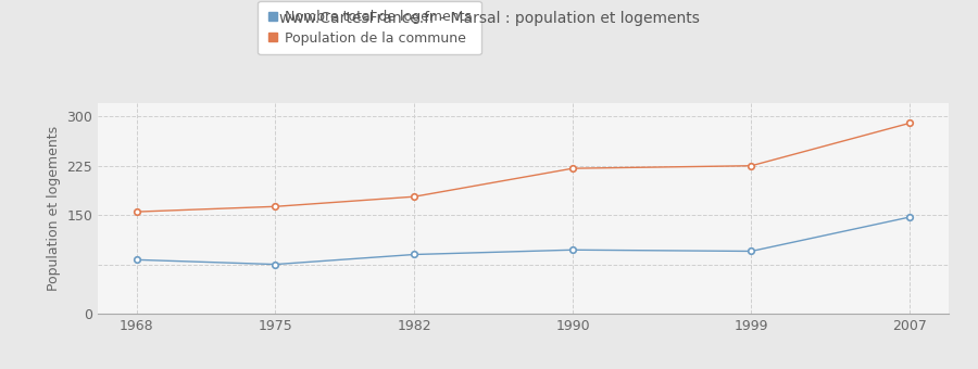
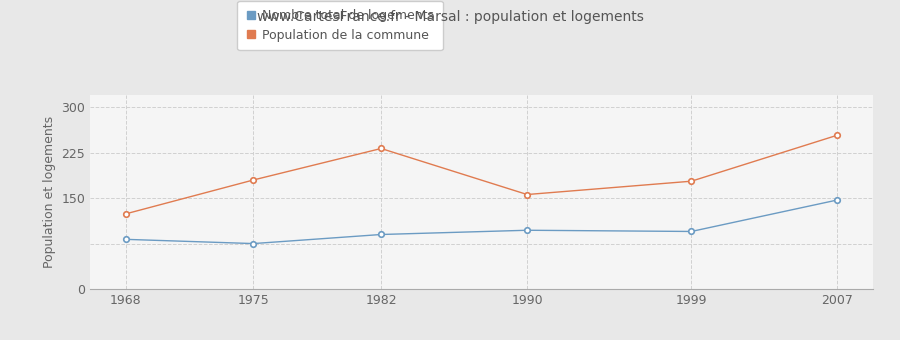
Population de la commune/1968: 155 -> 124
Population de la commune/1975: 163 -> 180
Population de la commune/1982: 178 -> 232
Population de la commune/1990: 221 -> 156
Population de la commune/1999: 225 -> 178
Population de la commune/2007: 290 -> 254
